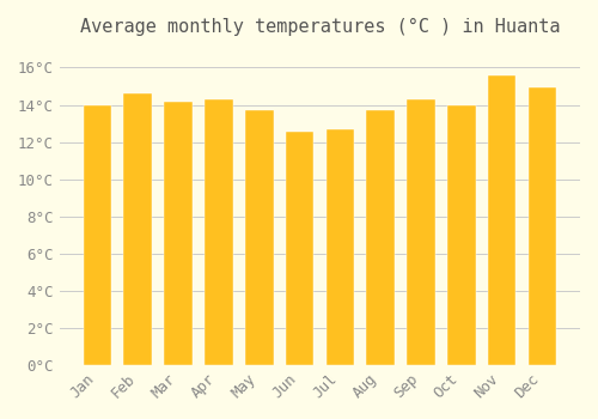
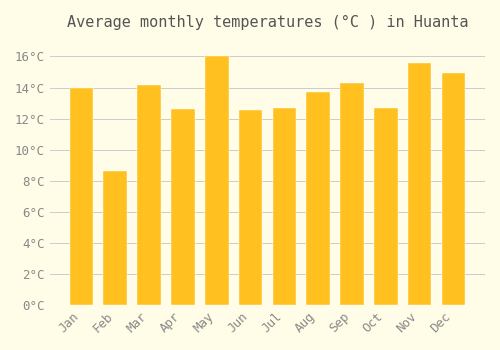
Feb: 14.6°C -> 8.6°C
Apr: 14.3°C -> 12.6°C
May: 13.7°C -> 16.0°C
Oct: 14.0°C -> 12.7°C
